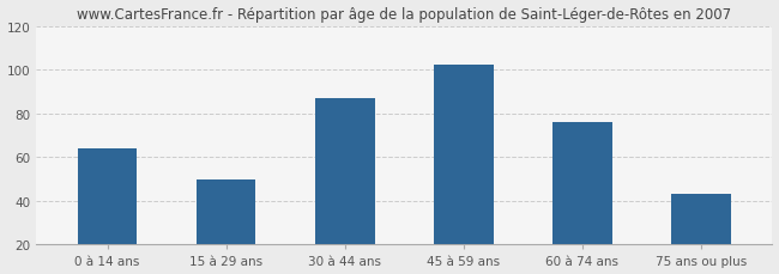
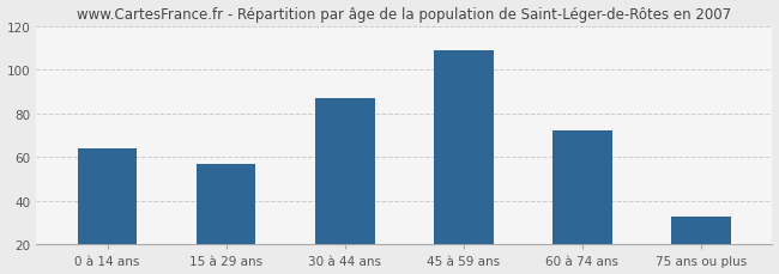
15 à 29 ans: 50 -> 57
45 à 59 ans: 102 -> 109
60 à 74 ans: 76 -> 72
75 ans ou plus: 43 -> 33
